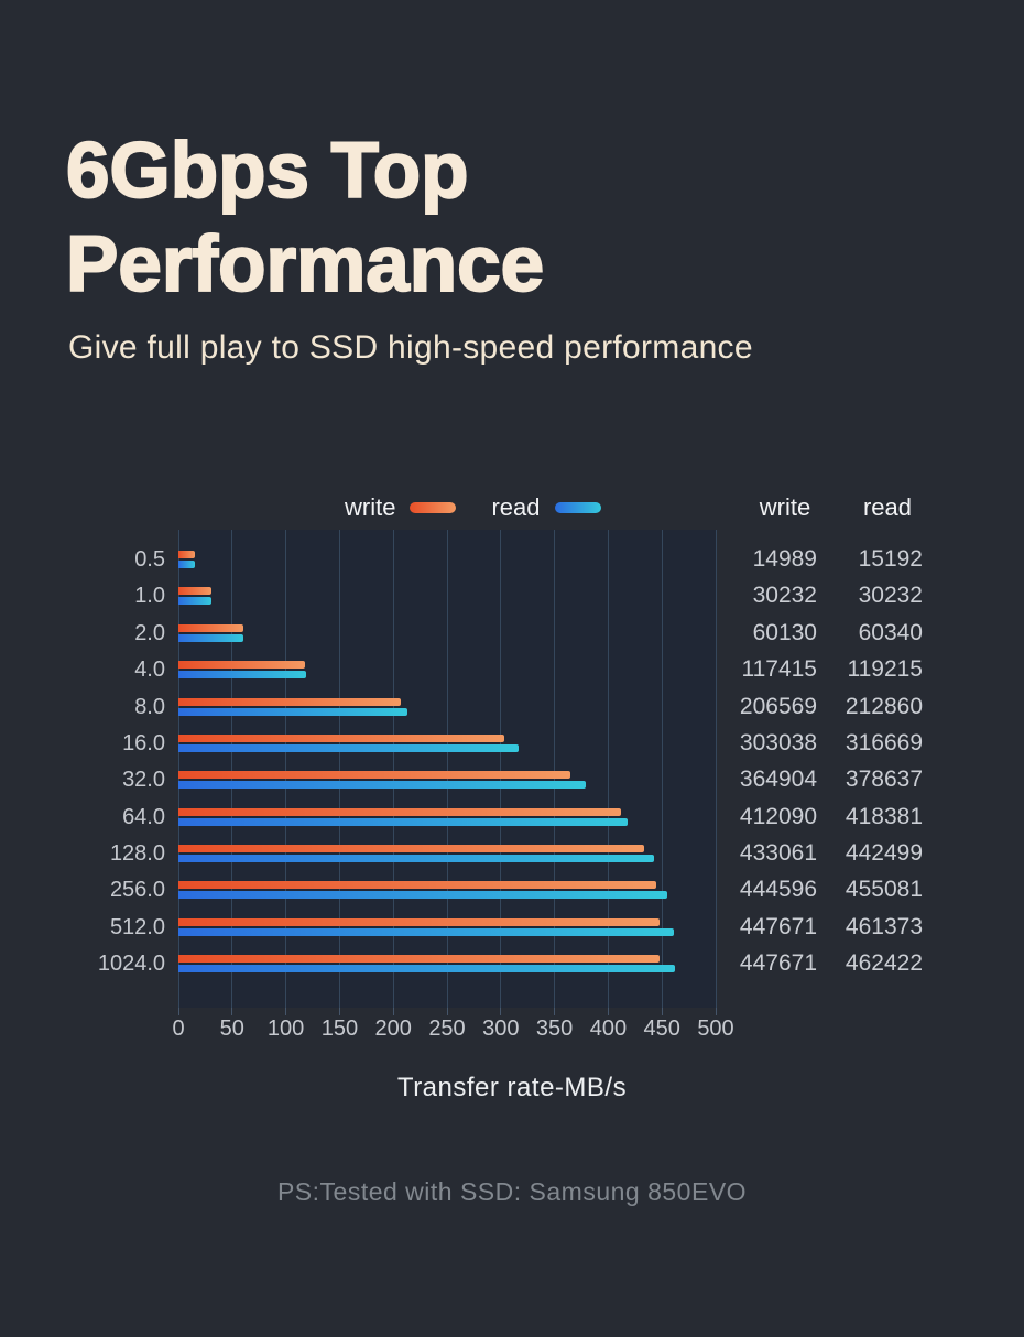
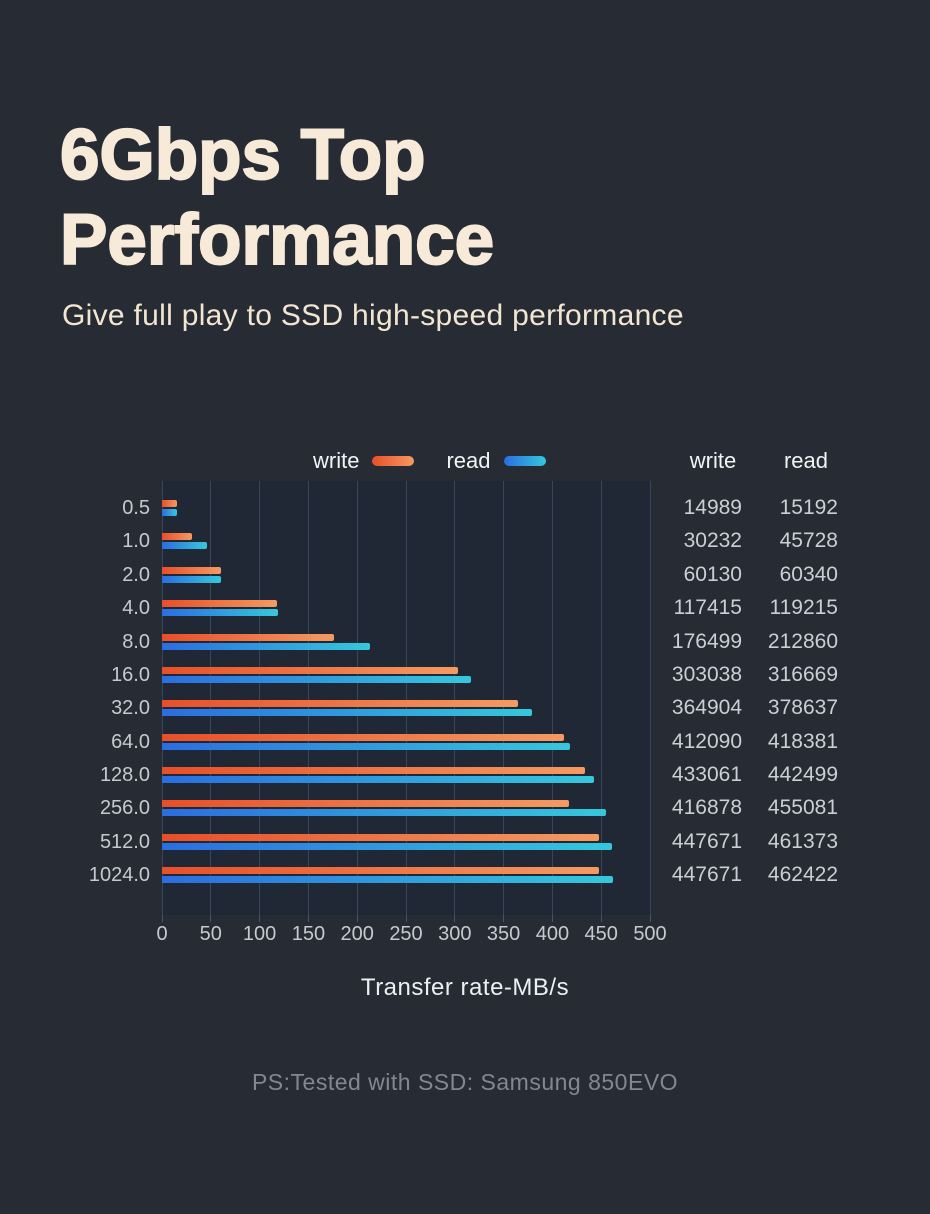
read/1.0: 30232 -> 45728
write/8.0: 206569 -> 176499
write/256.0: 444596 -> 416878
